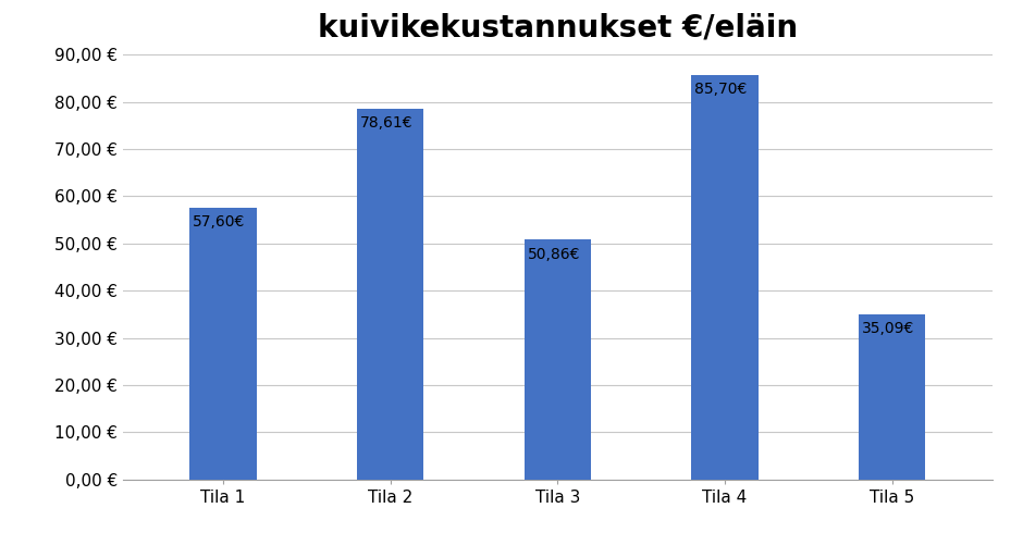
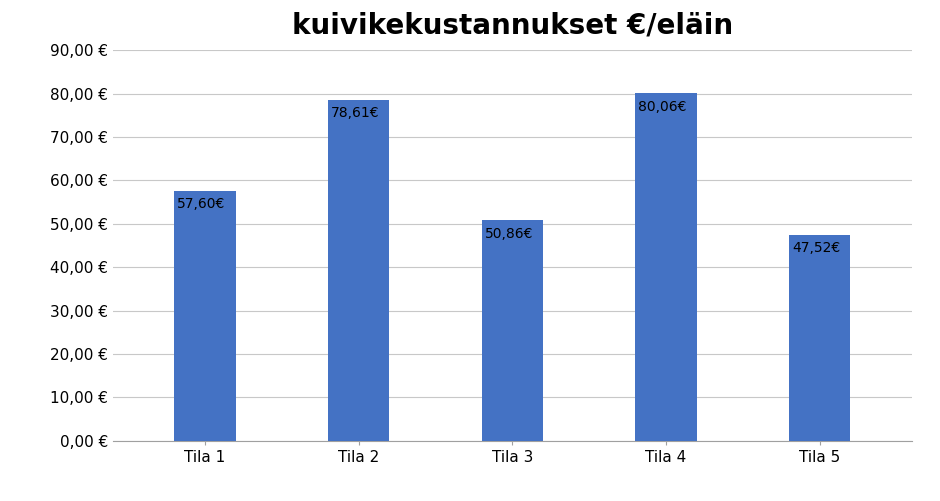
Tila 4: 85,70€ -> 80,06€
Tila 5: 35,09€ -> 47,52€
